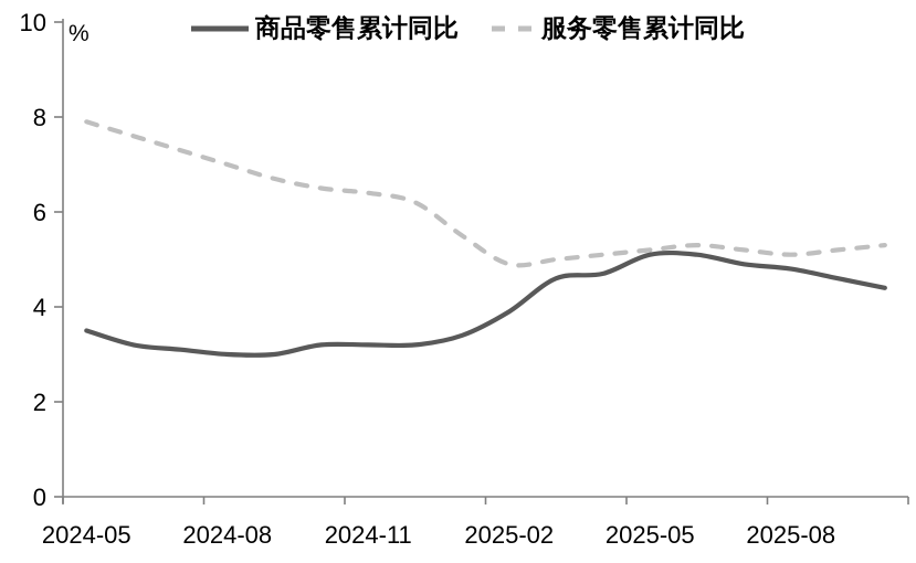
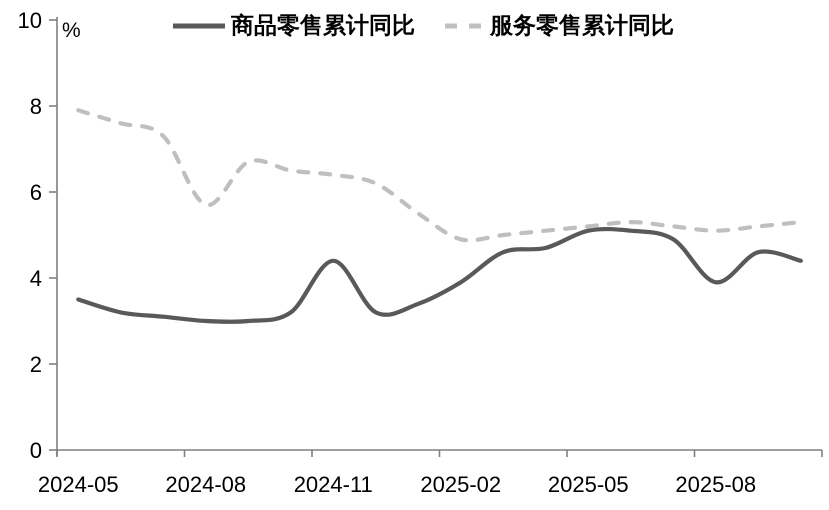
服务零售累计同比/2024-08: 7.0 -> 5.7
商品零售累计同比/2024-11: 3.2 -> 4.4
商品零售累计同比/2025-08: 4.8 -> 3.9
